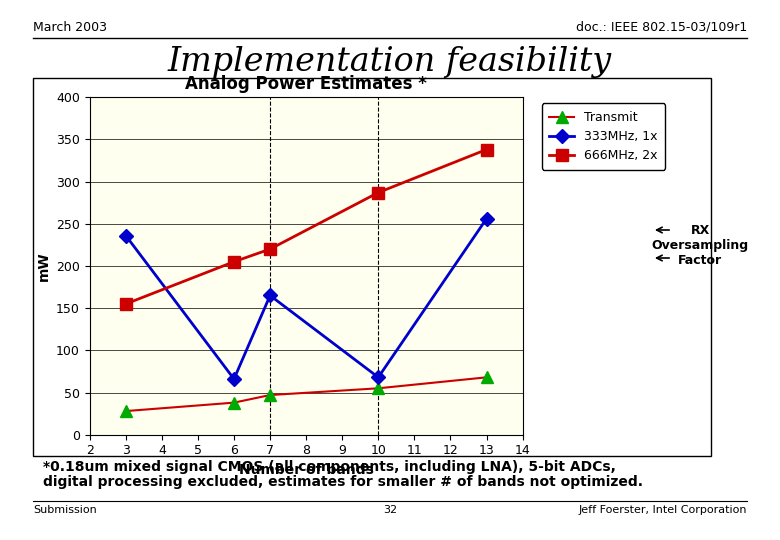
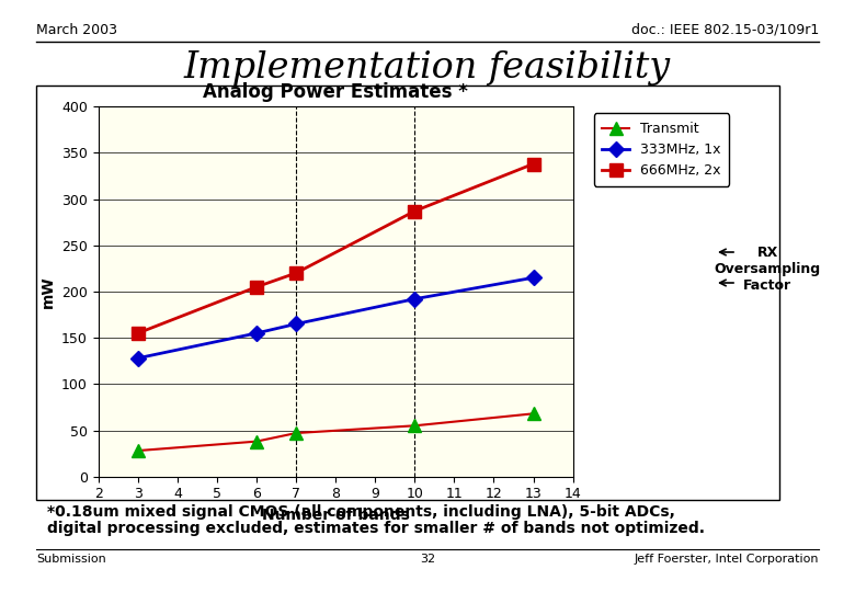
333MHz, 1x/3: 236 -> 128
333MHz, 1x/6: 66 -> 155
333MHz, 1x/10: 68 -> 192
333MHz, 1x/13: 256 -> 215
